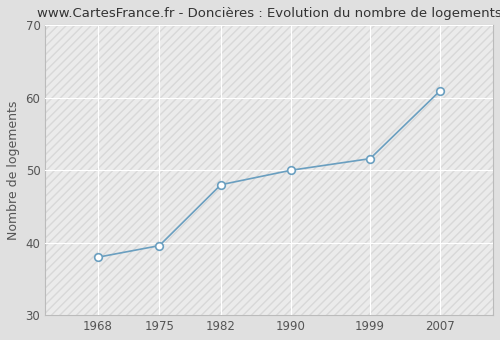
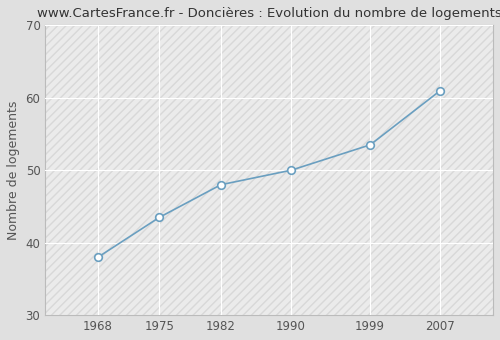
1975: 39.6 -> 43.5
1999: 51.6 -> 53.5
